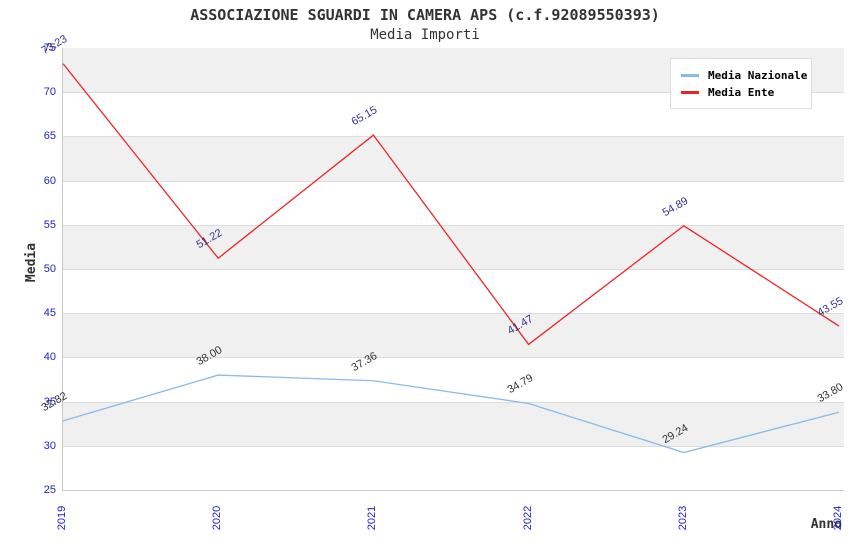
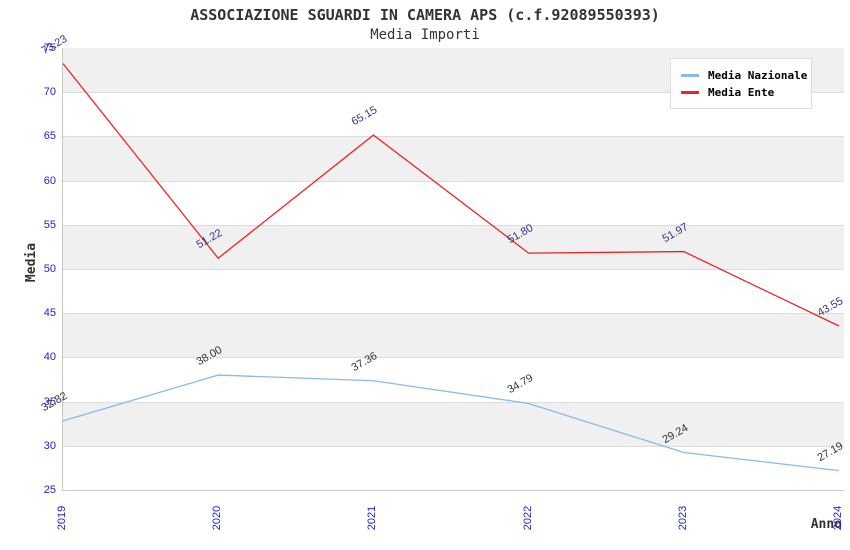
Media Ente/2022: 41.47 -> 51.80
Media Ente/2023: 54.89 -> 51.97
Media Nazionale/2024: 33.80 -> 27.19
